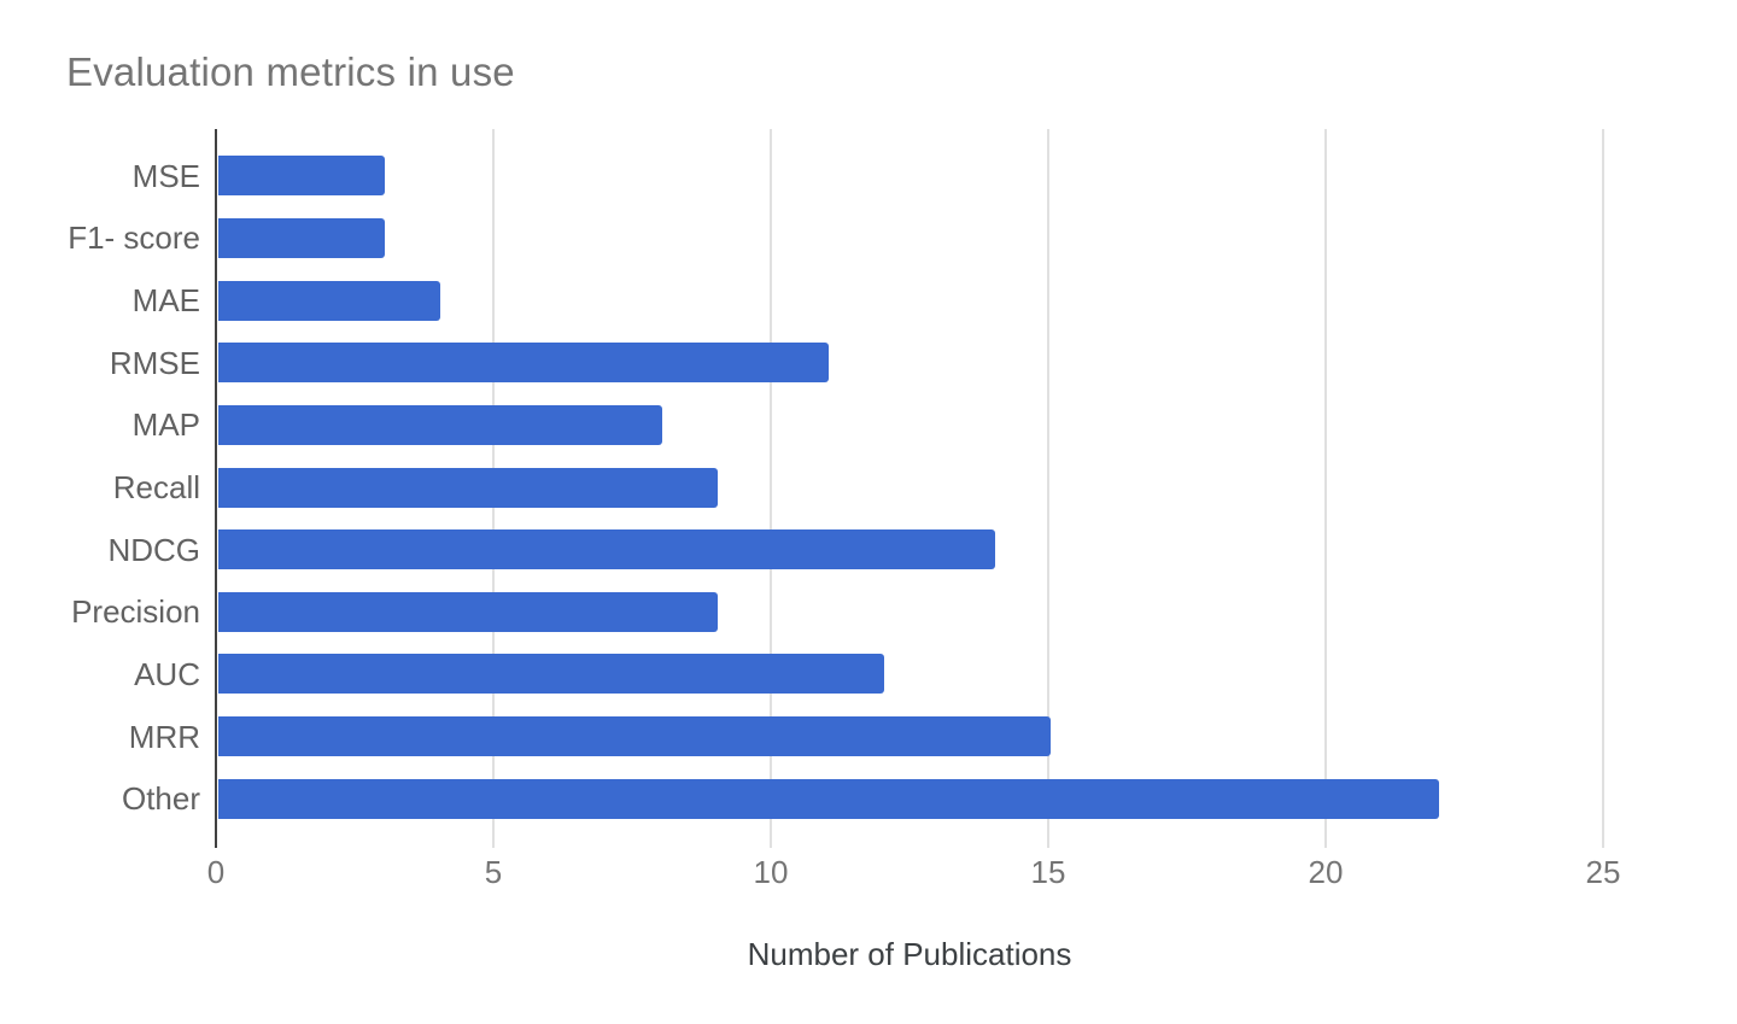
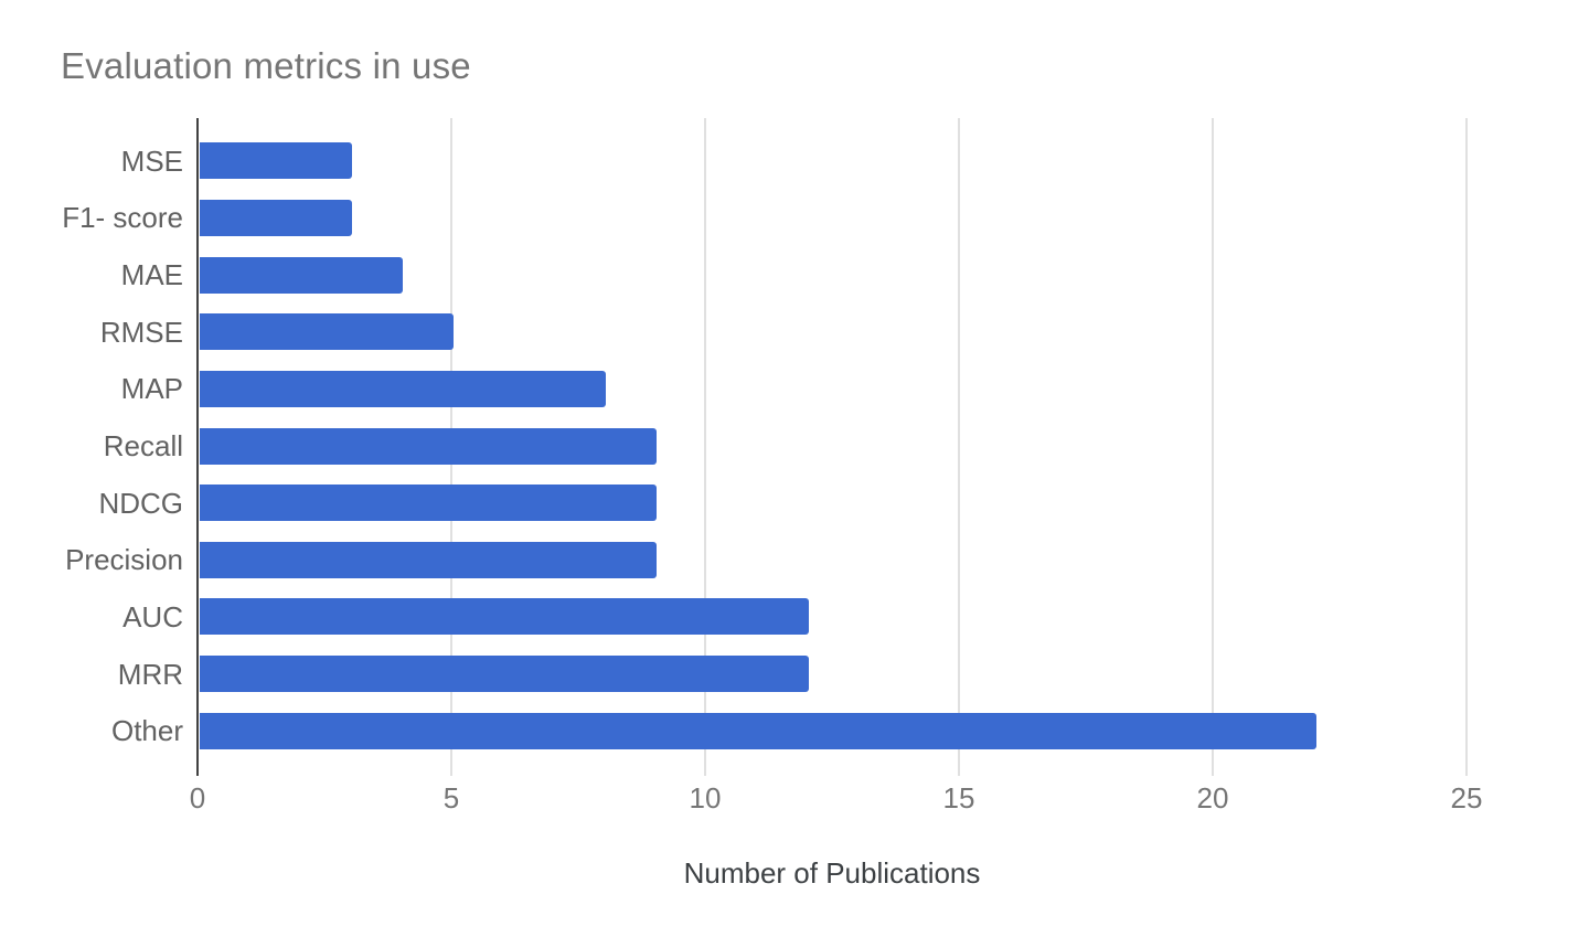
RMSE: 11 -> 5
NDCG: 14 -> 9
MRR: 15 -> 12
